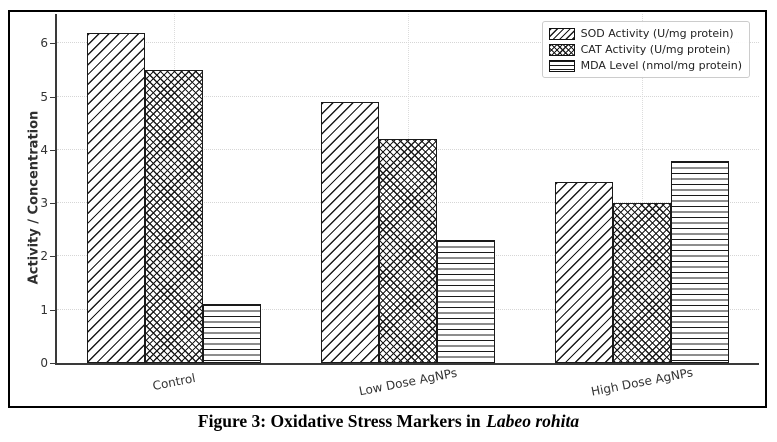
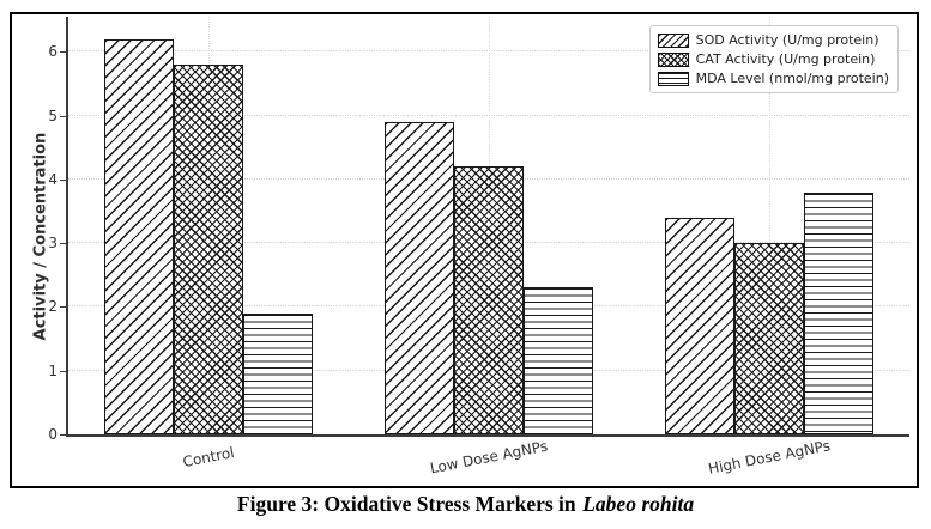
CAT Activity (U/mg protein)/Control: 5.5 -> 5.8
MDA Level (nmol/mg protein)/Control: 1.1 -> 1.9
